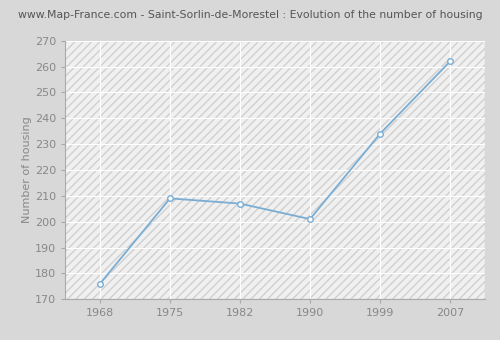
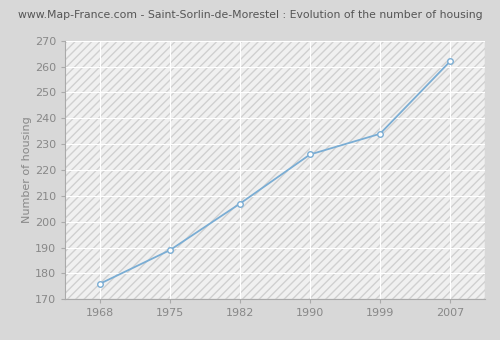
1975: 209 -> 189
1990: 201 -> 226
